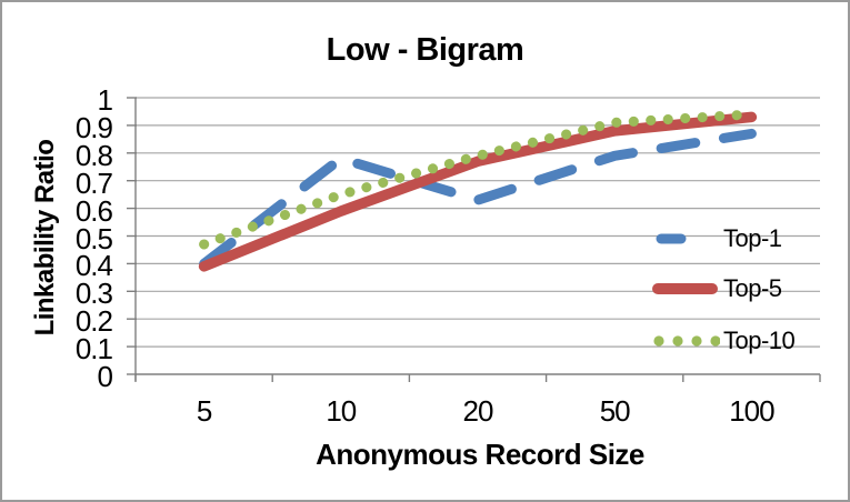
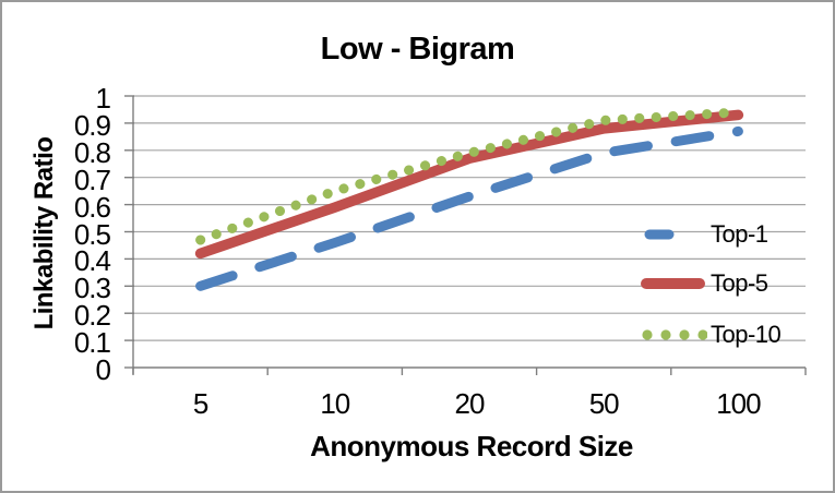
Top-1/5: 0.40 -> 0.30
Top-5/5: 0.39 -> 0.42
Top-1/10: 0.78 -> 0.46
